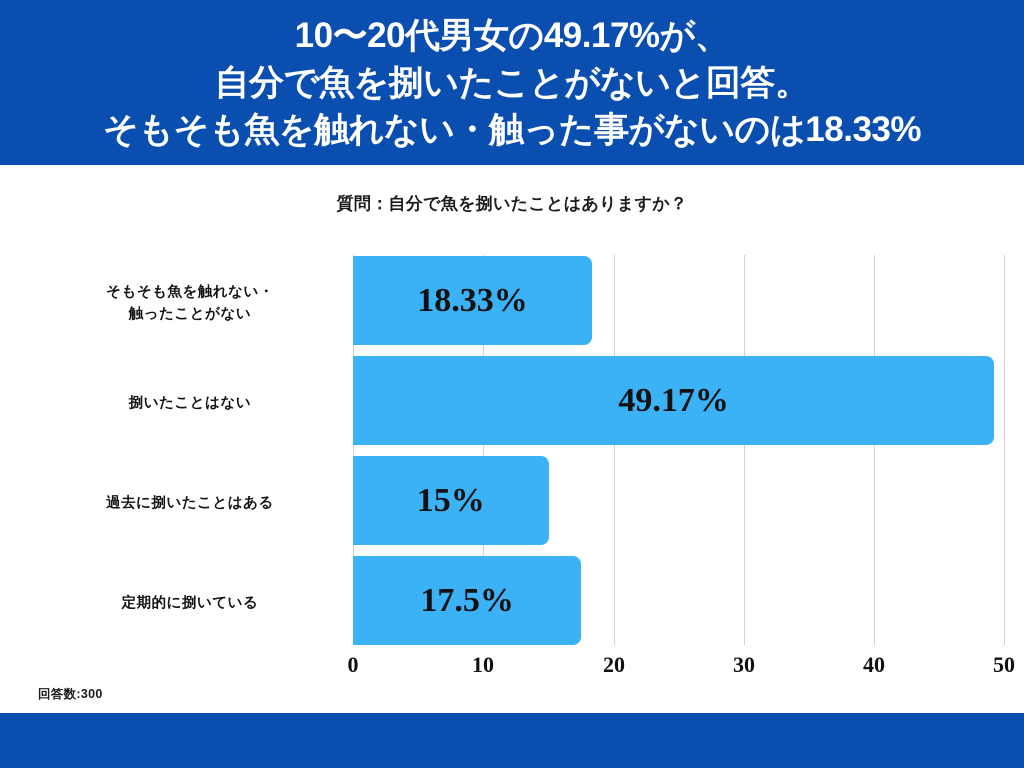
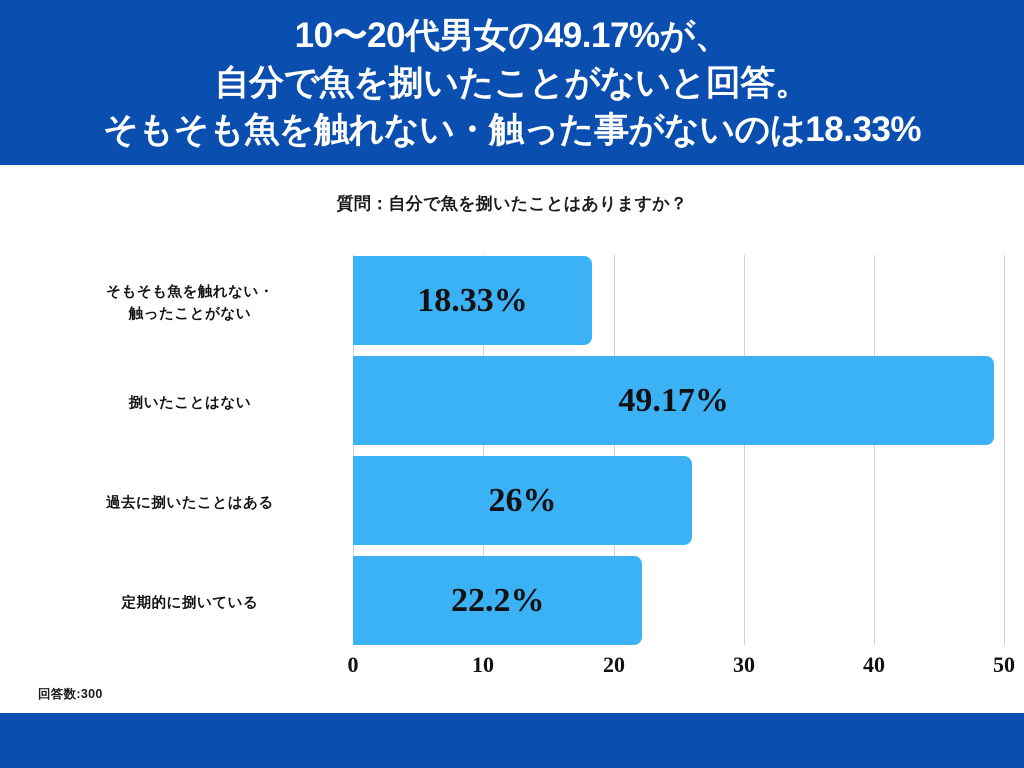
過去に捌いたことはある: 15% -> 26%
定期的に捌いている: 17.5% -> 22.2%
